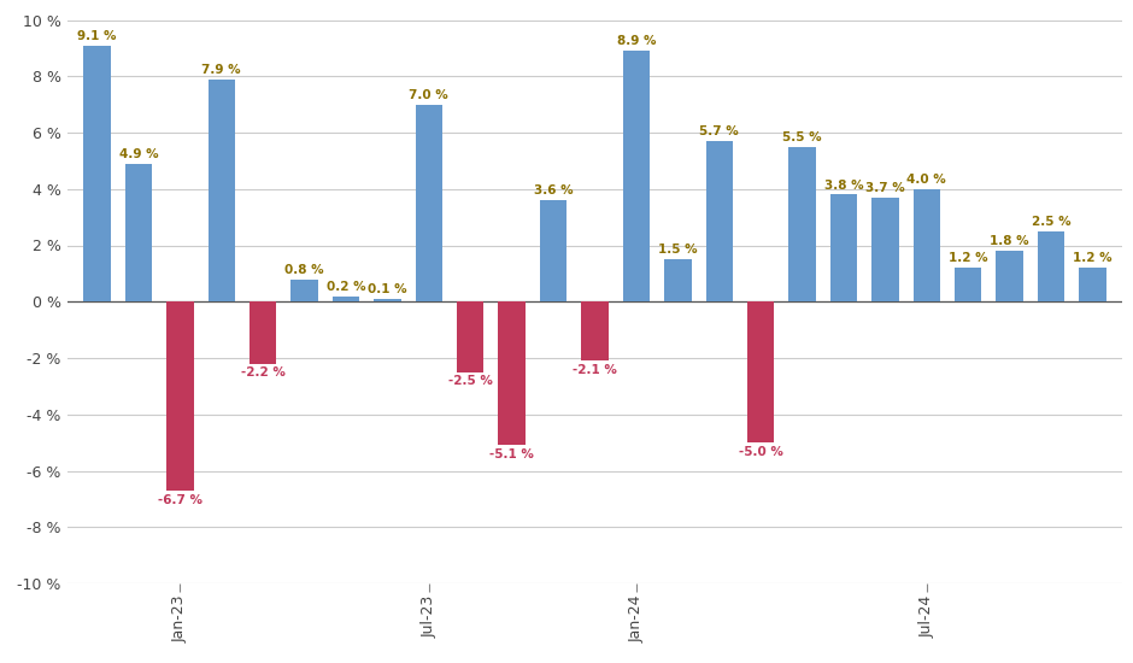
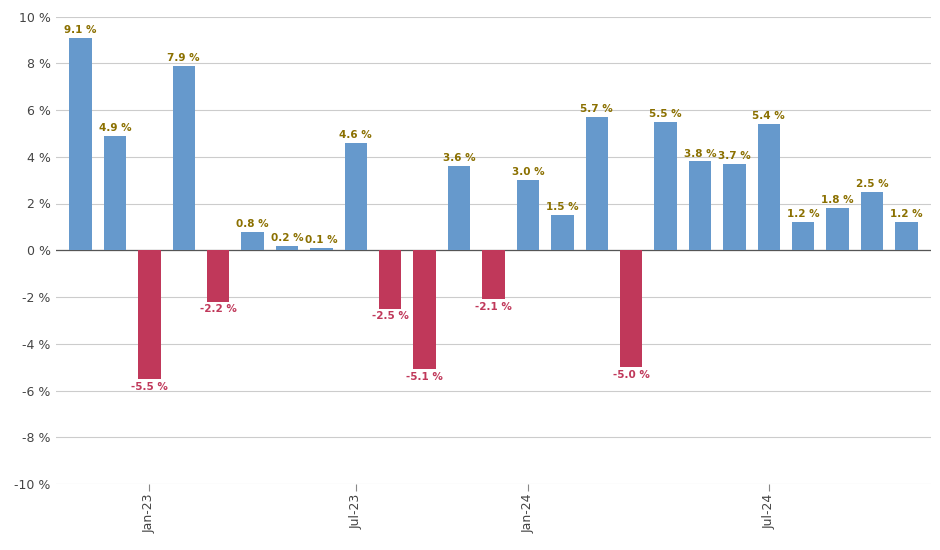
Jan-23: -6.7 -> -5.5
Jul-23: 7.0 -> 4.6
Jan-24: 8.9 -> 3.0
Jul-24: 4.0 -> 5.4
